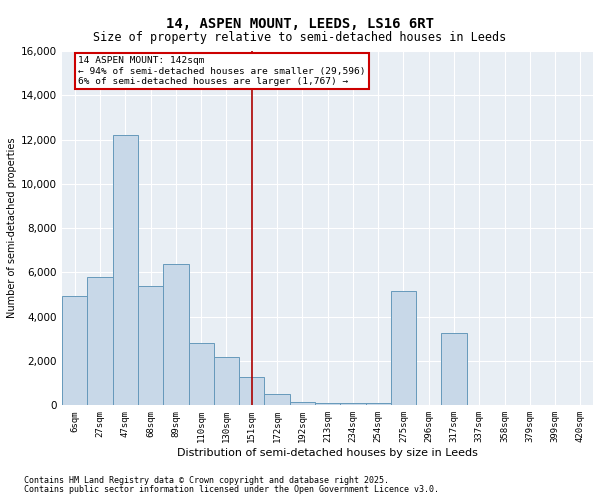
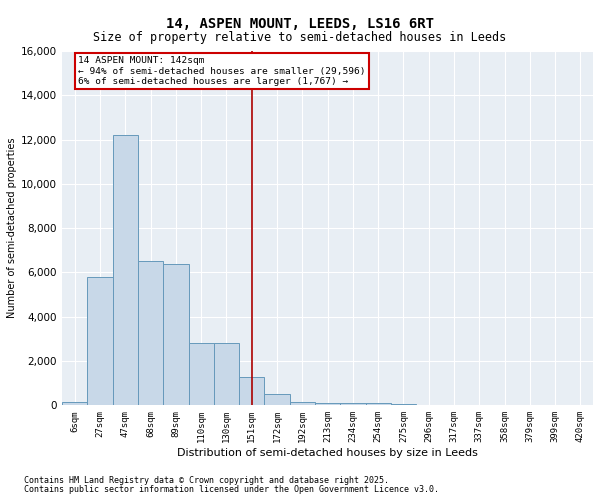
6sqm: 4,950 -> 170
68sqm: 5,400 -> 6,500
130sqm: 2,200 -> 2,800
275sqm: 5,150 -> 50
317sqm: 3,250 -> 20
